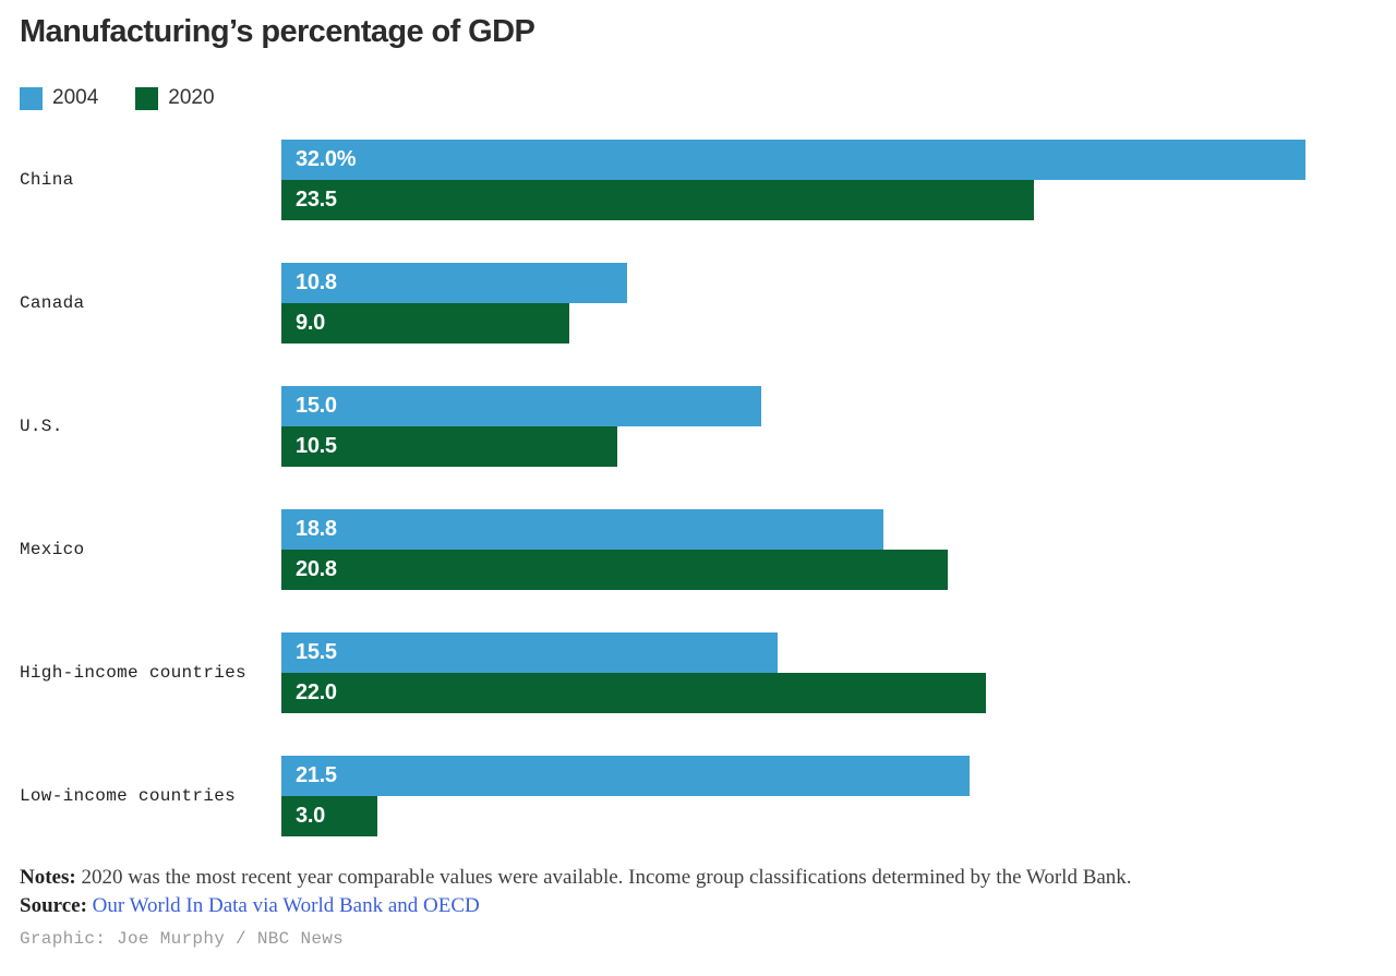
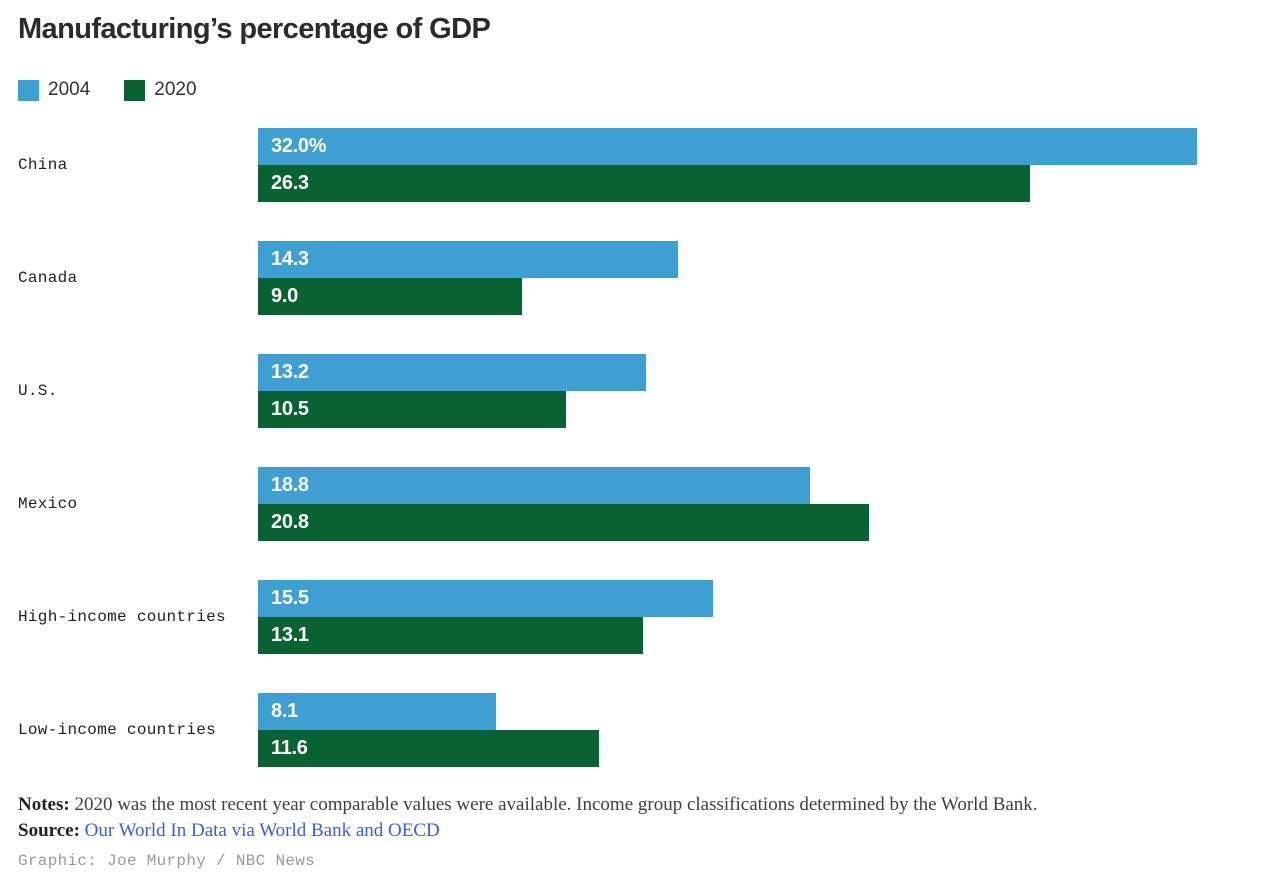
2020/China: 23.5 -> 26.3
2004/Canada: 10.8 -> 14.3
2004/U.S.: 15.0 -> 13.2
2020/High-income countries: 22.0 -> 13.1
2004/Low-income countries: 21.5 -> 8.1
2020/Low-income countries: 3.0 -> 11.6
